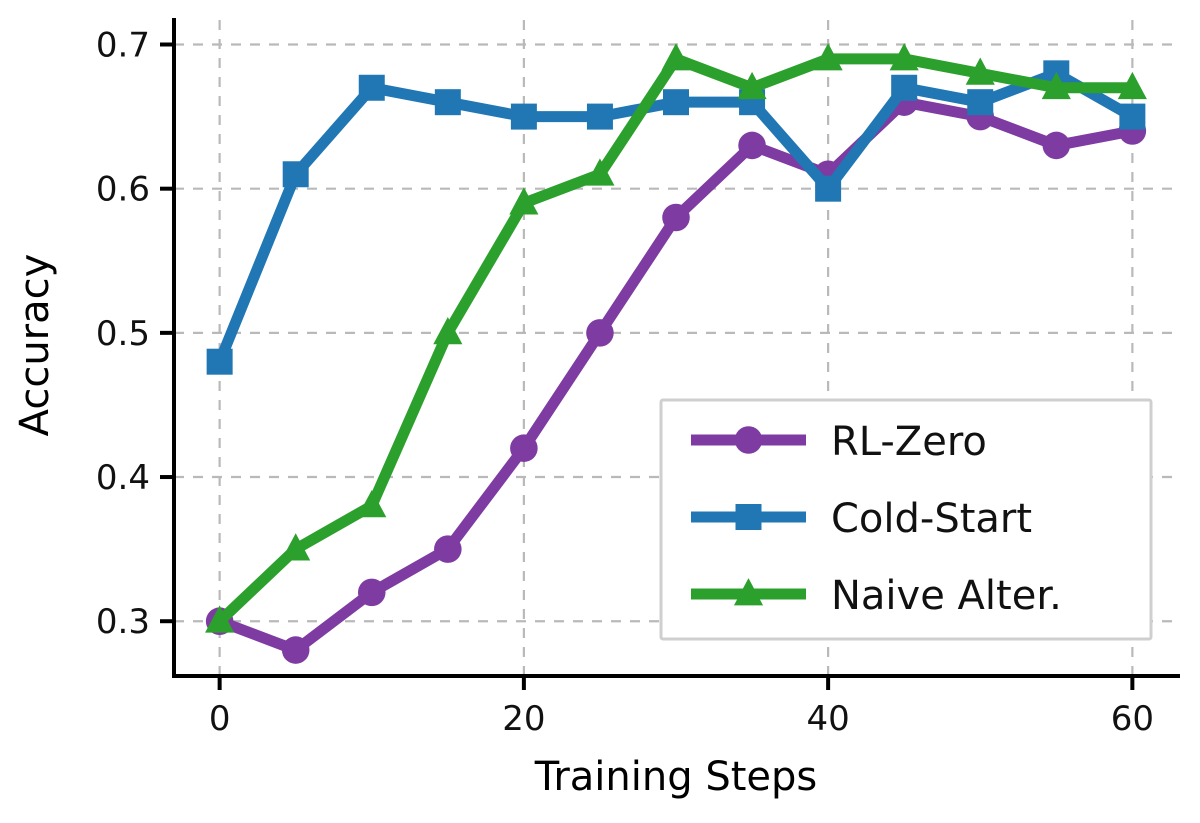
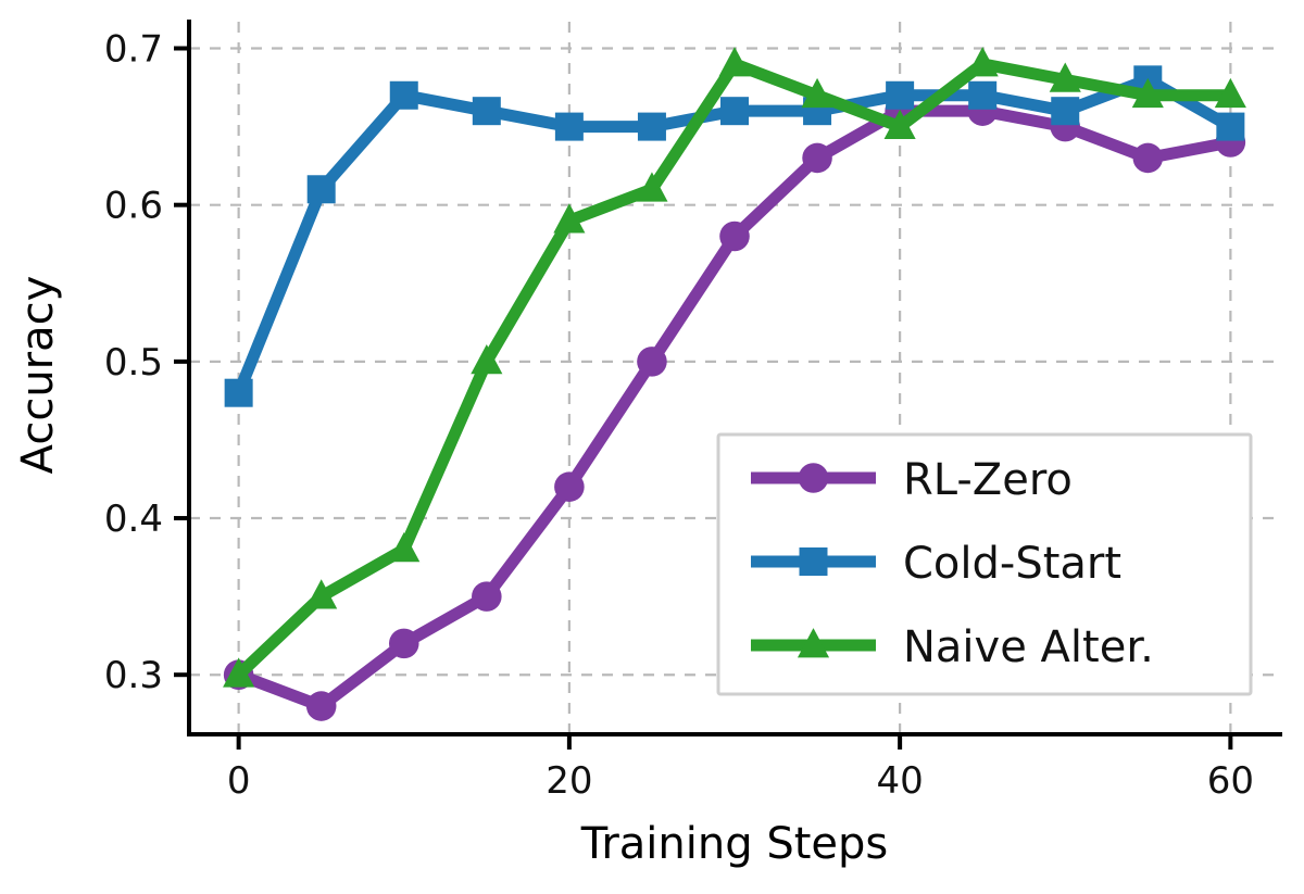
RL-Zero/40: 0.61 -> 0.66
Cold-Start/40: 0.60 -> 0.67
Naive Alter./40: 0.69 -> 0.65
